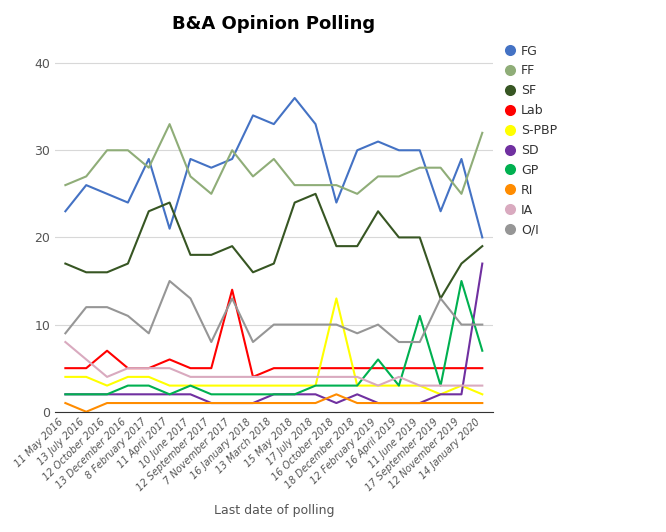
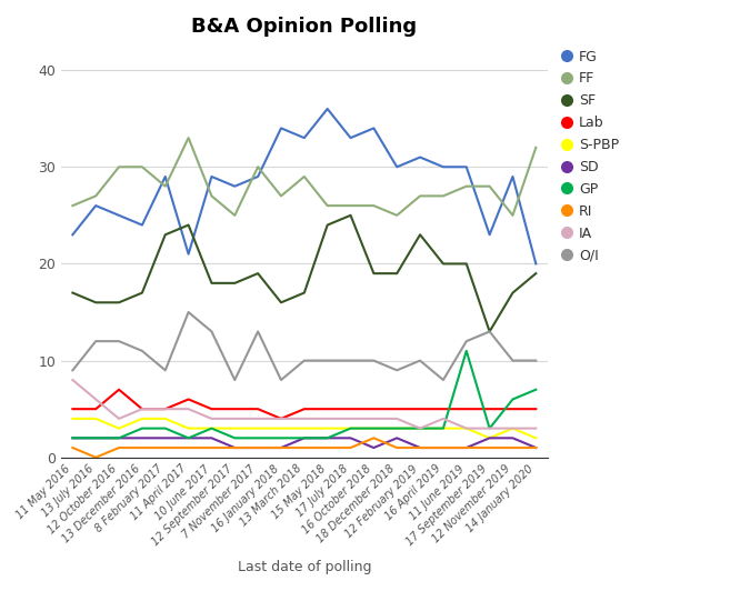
Lab/7 November 2017: 14 -> 5
FG/16 October 2018: 24 -> 34
S-PBP/16 October 2018: 13 -> 3
GP/12 February 2019: 6 -> 3
O/I/11 June 2019: 8 -> 12
GP/12 November 2019: 15 -> 6
SD/14 January 2020: 17 -> 1
